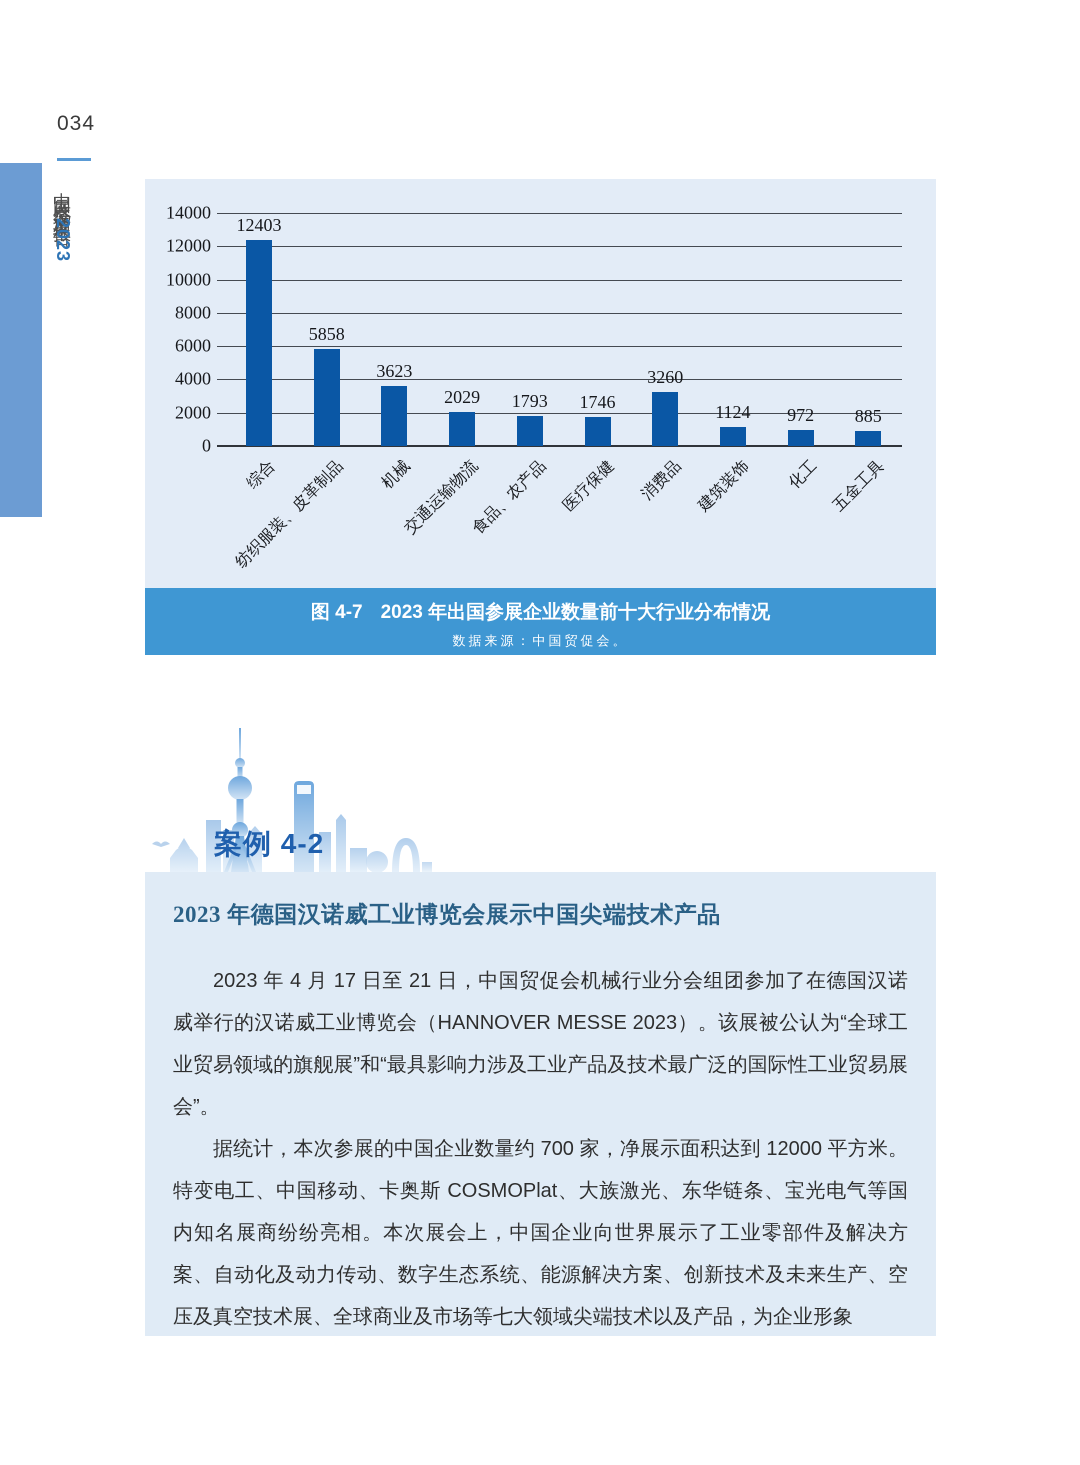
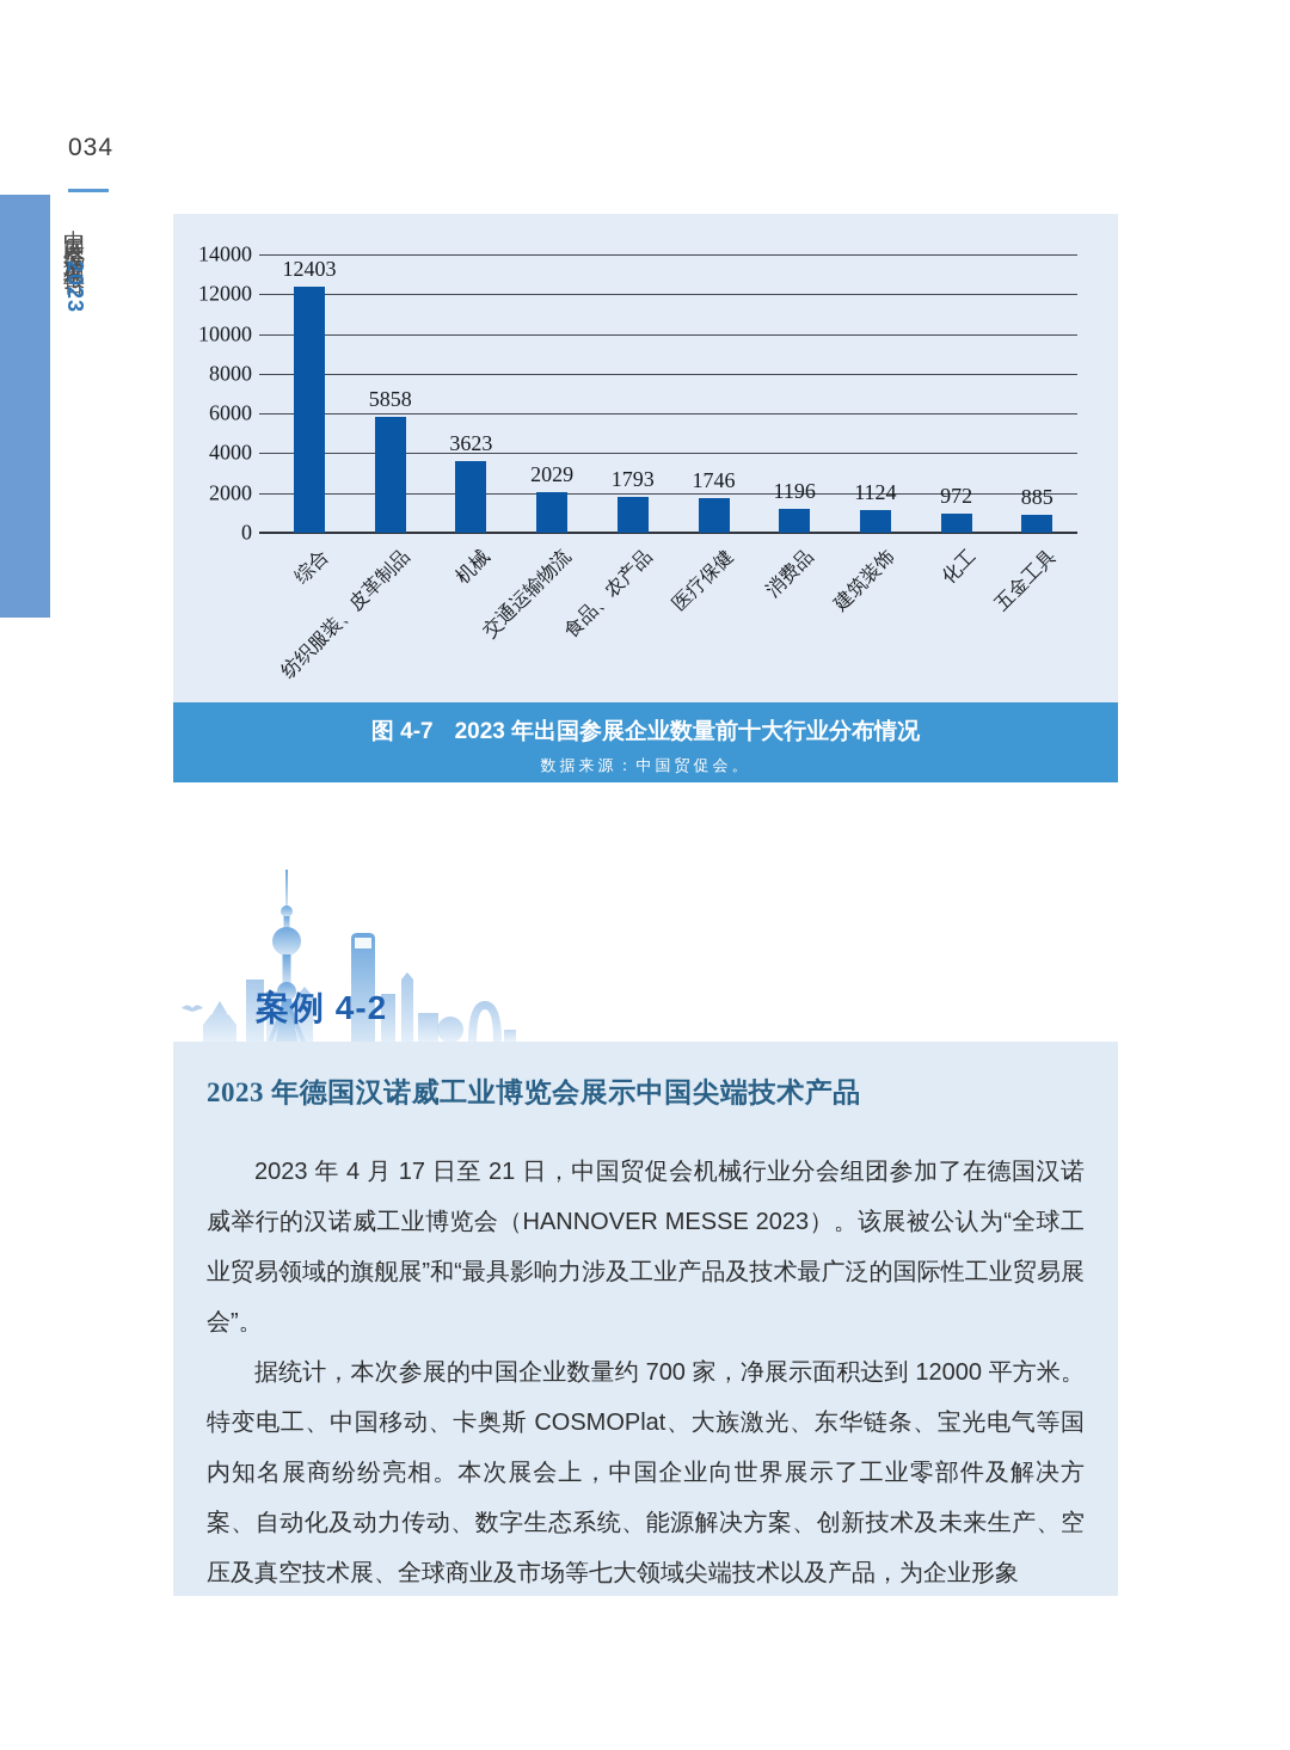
消费品: 3260 -> 1196
